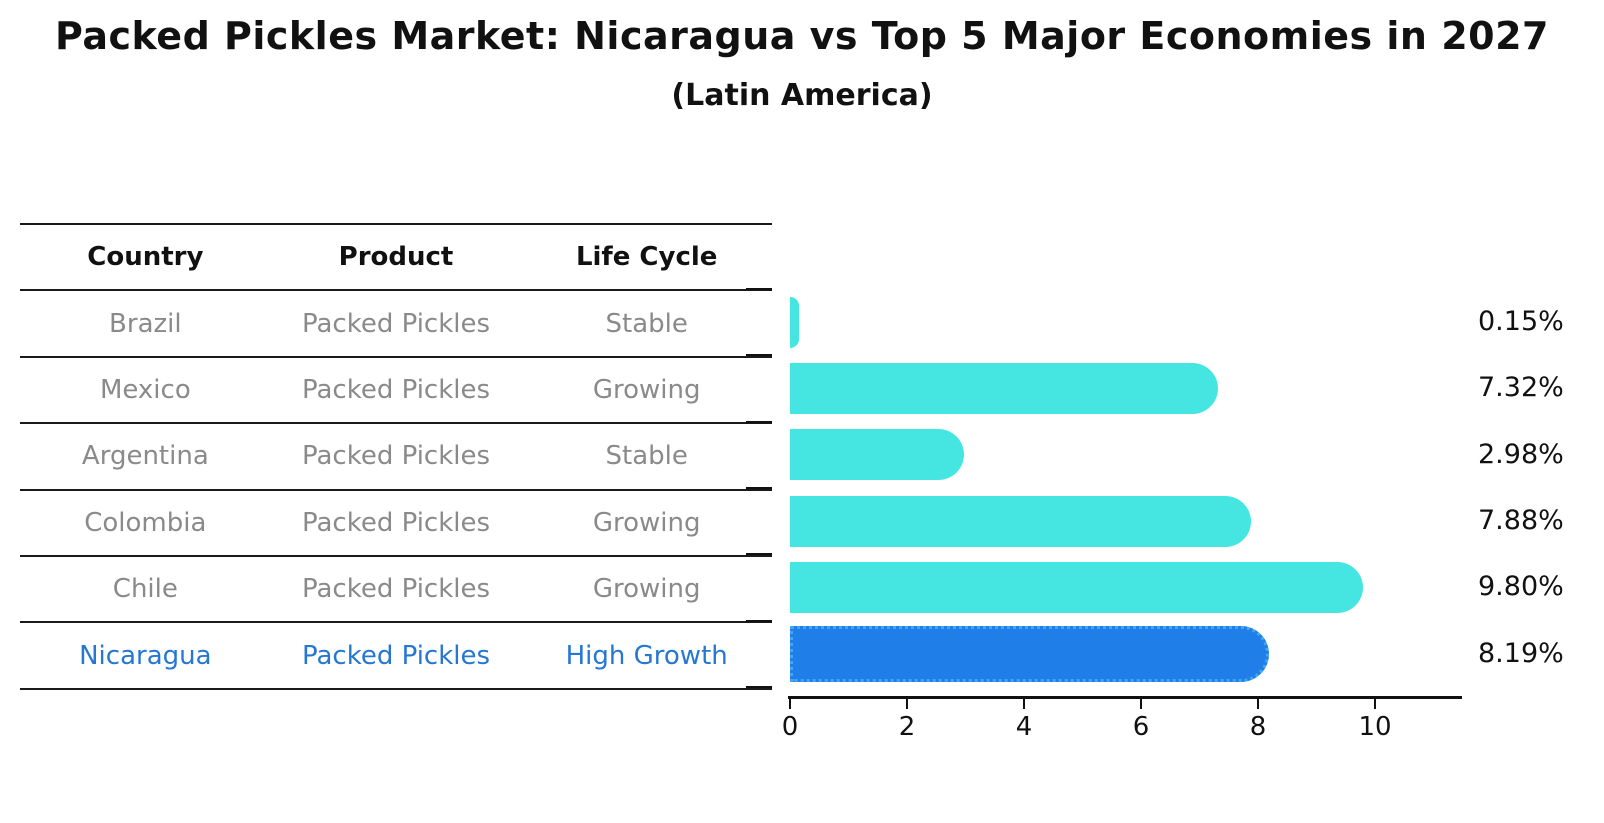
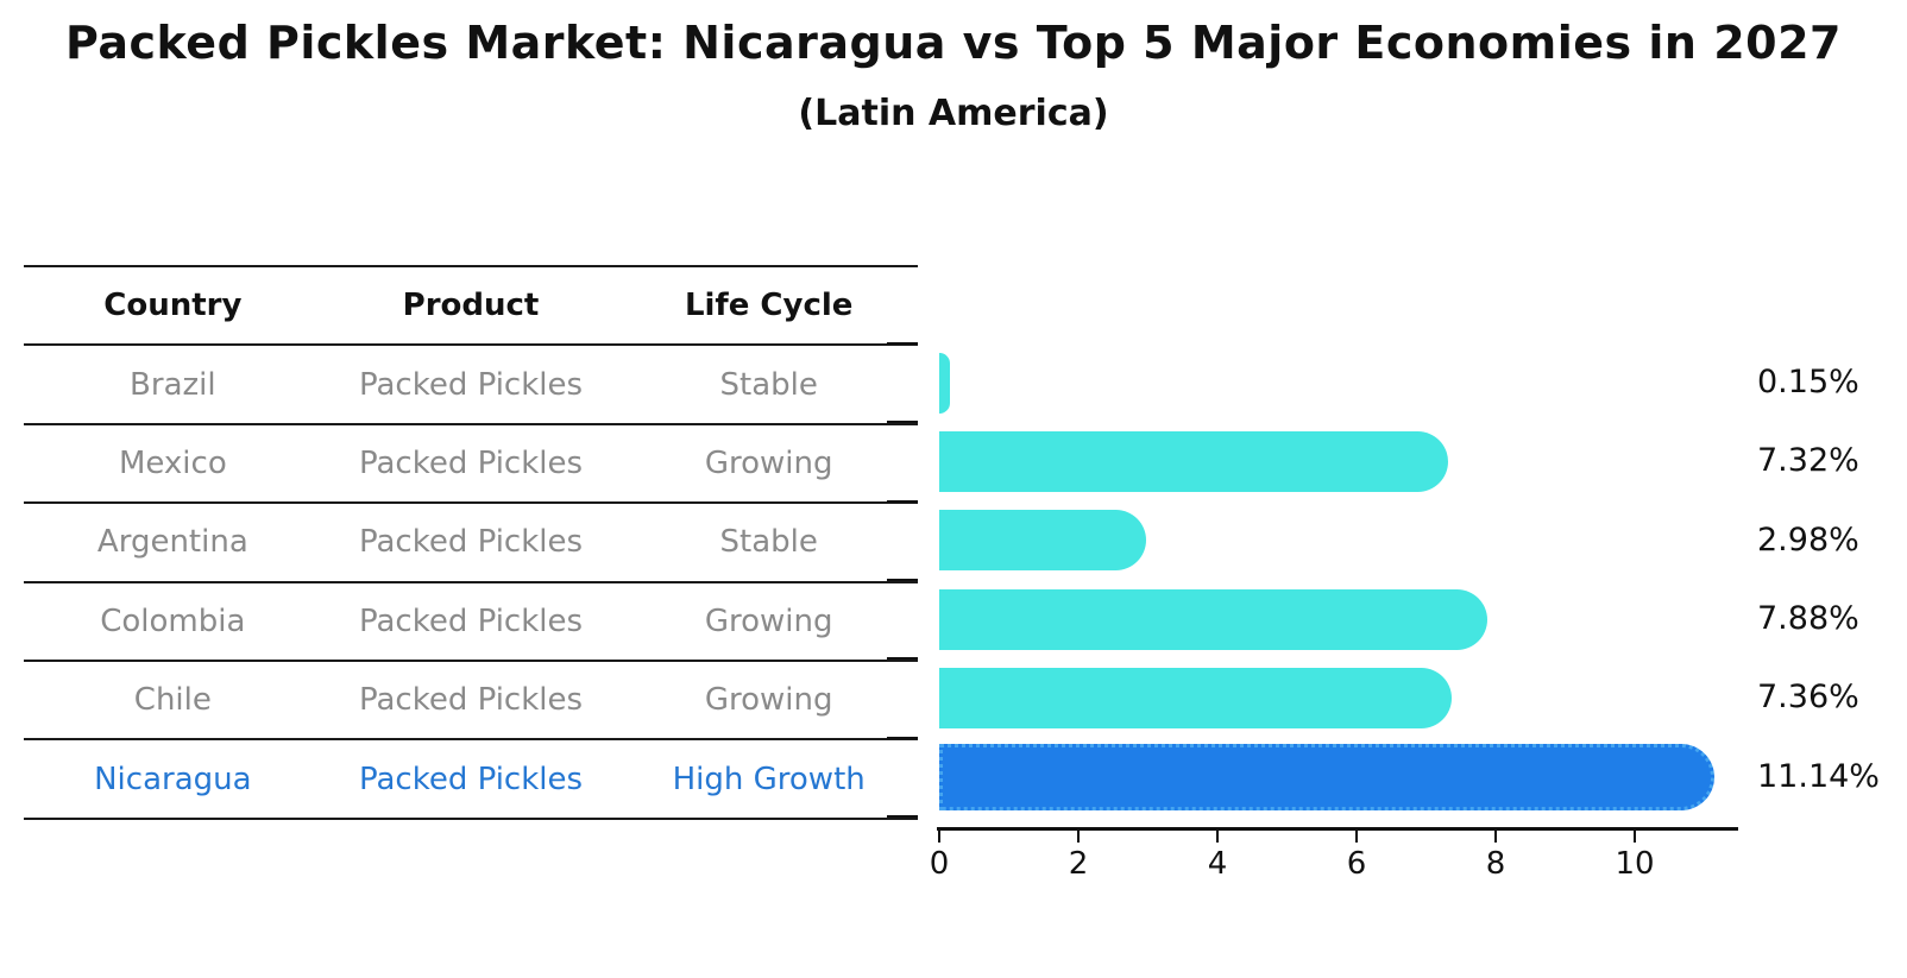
Chile: 9.80% -> 7.36%
Nicaragua: 8.19% -> 11.14%
